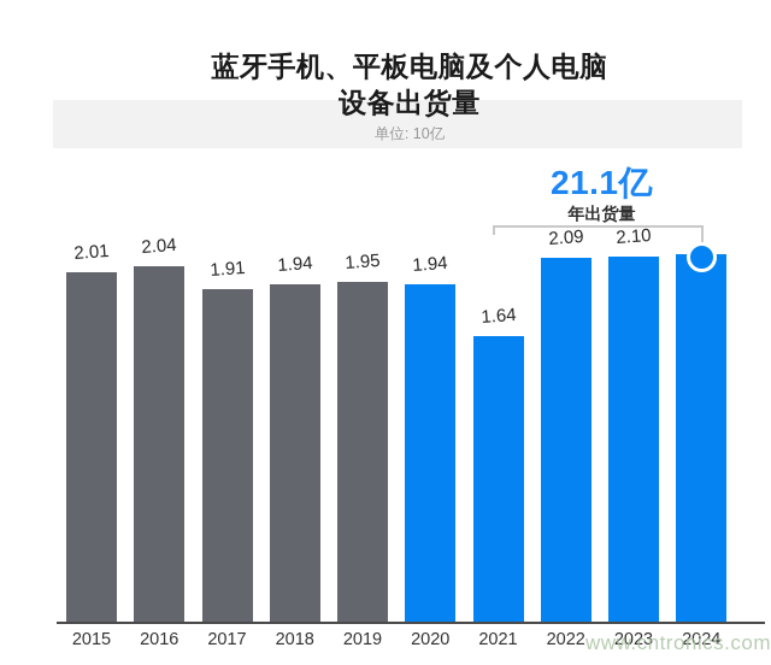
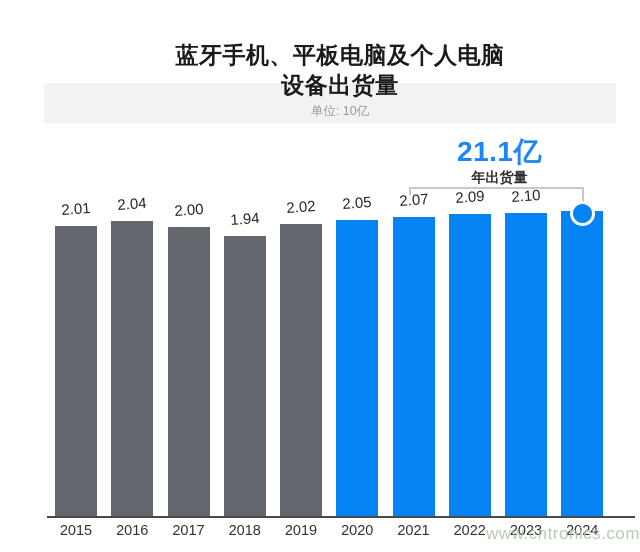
2017: 1.91 -> 2.00
2019: 1.95 -> 2.02
2020: 1.94 -> 2.05
2021: 1.64 -> 2.07
